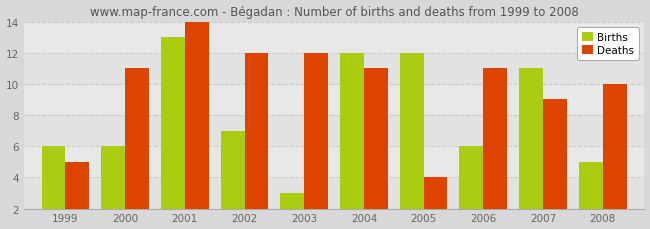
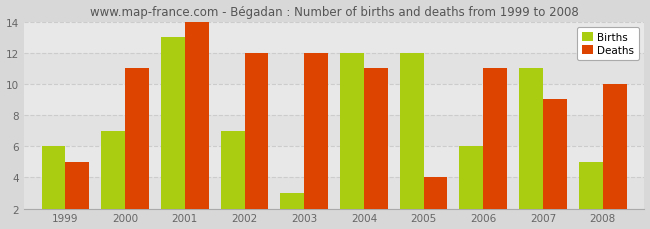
Births/2000: 6 -> 7
